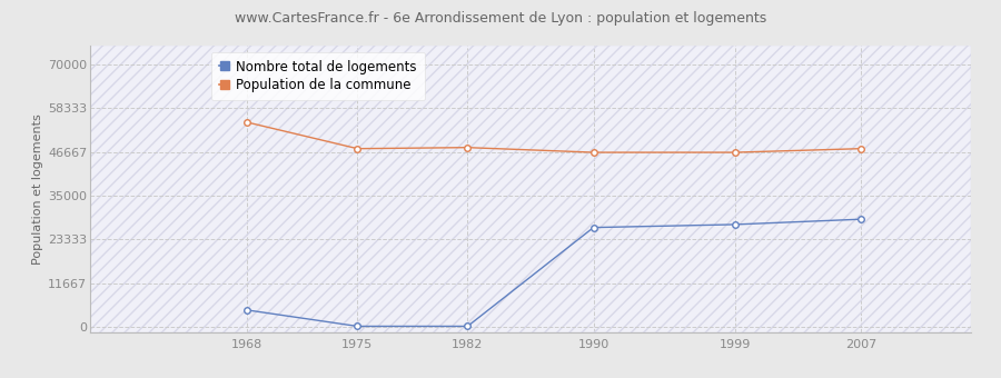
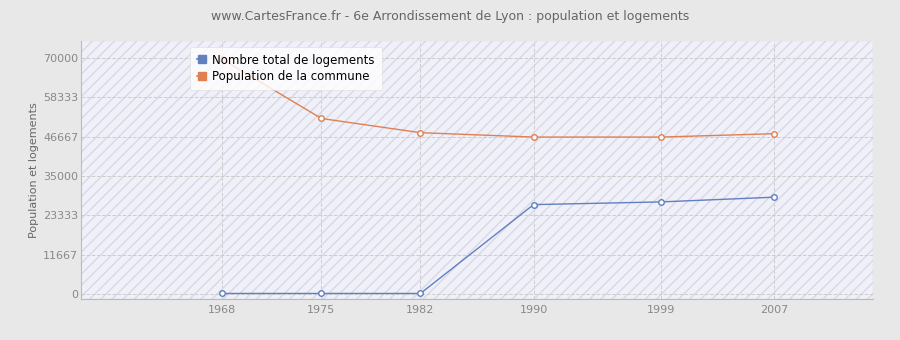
Nombre total de logements/1968: 4500 -> 200
Population de la commune/1968: 54500 -> 69500
Population de la commune/1975: 47500 -> 52000
